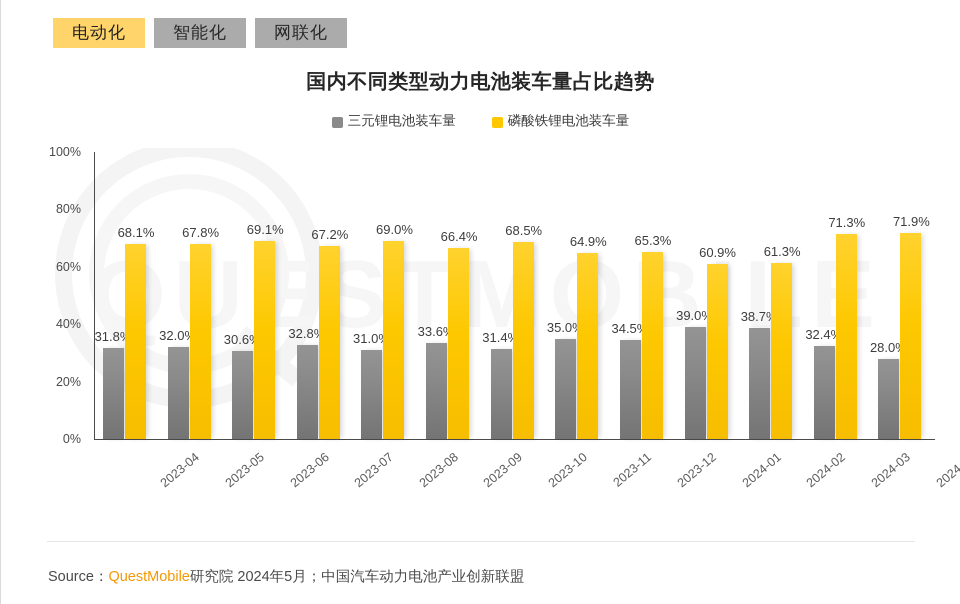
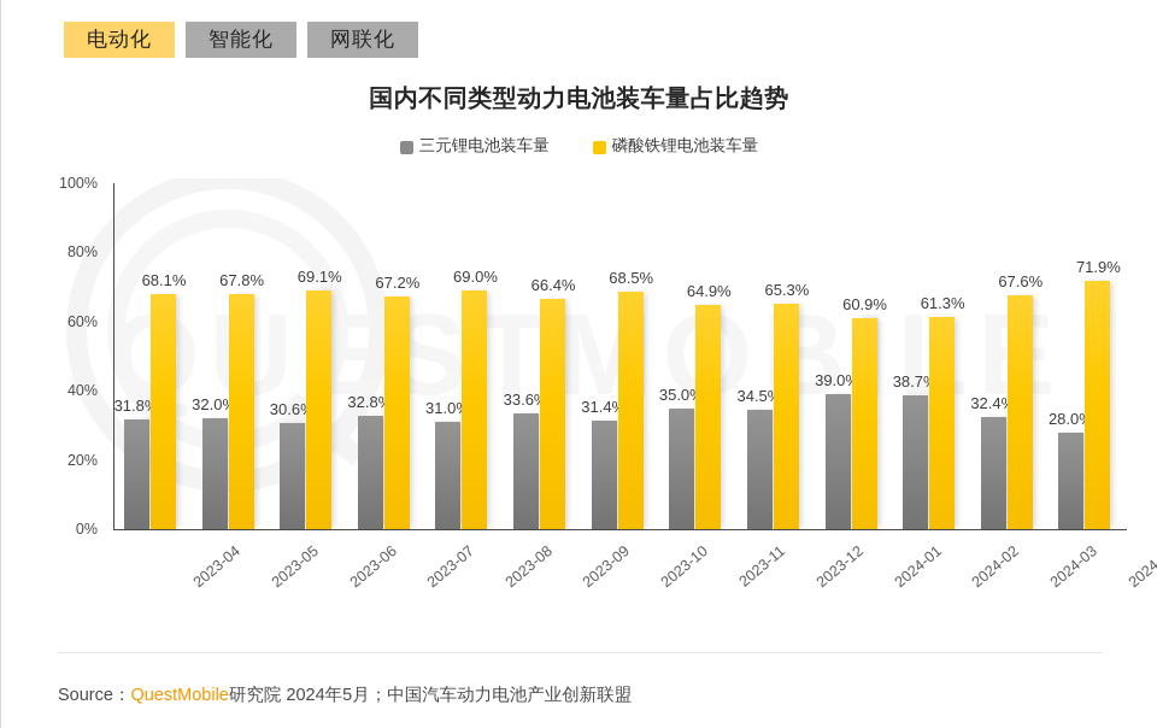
磷酸铁锂电池装车量/2024-03: 71.3% -> 67.6%
